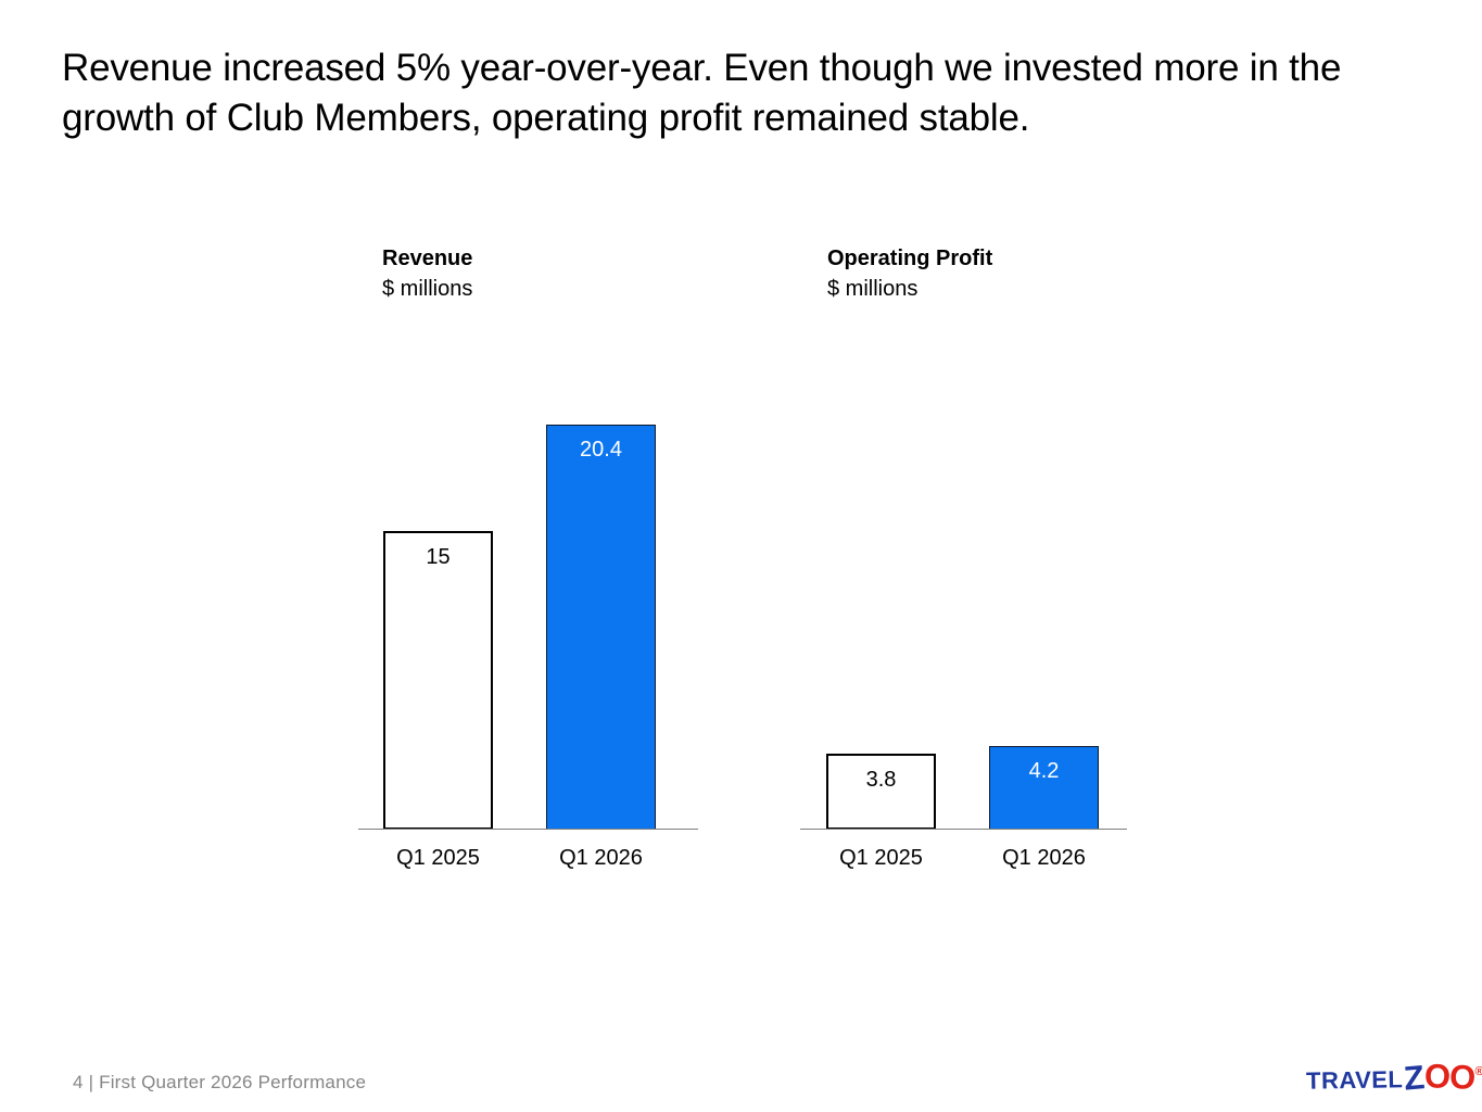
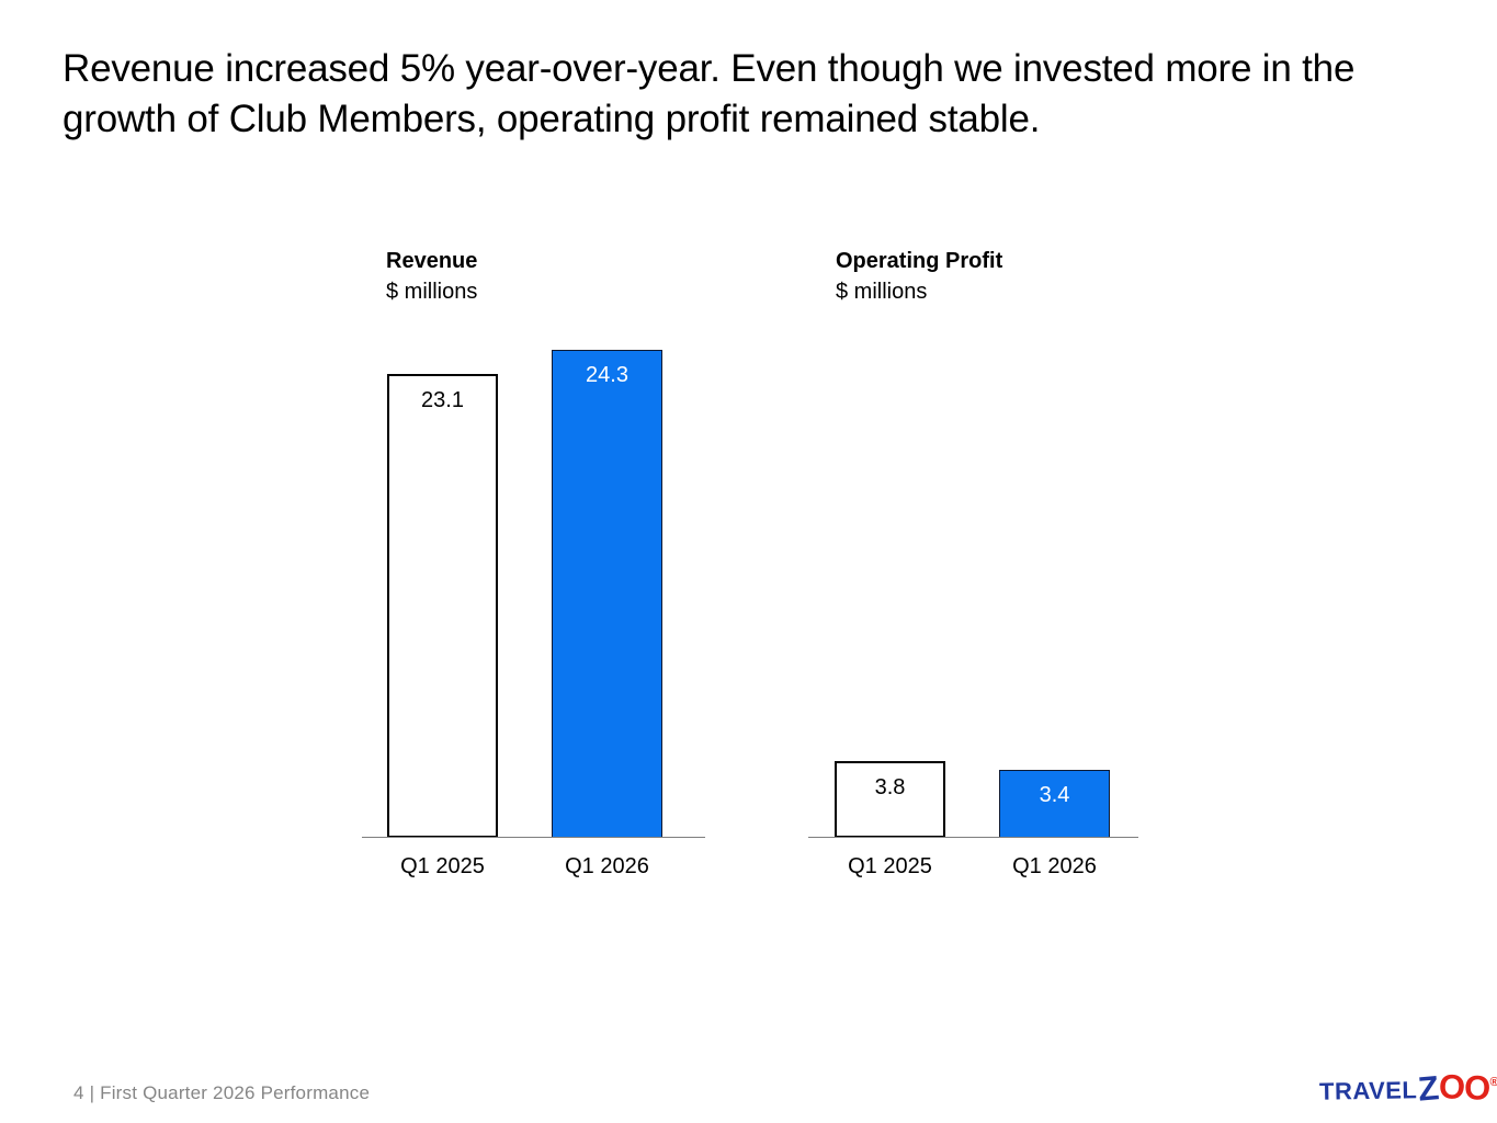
Revenue/Q1 2025: 15 -> 23.1
Revenue/Q1 2026: 20.4 -> 24.3
Operating Profit/Q1 2026: 4.2 -> 3.4
